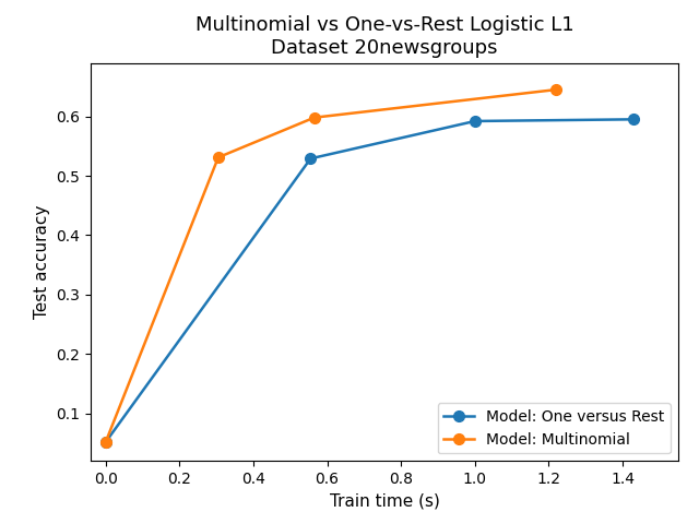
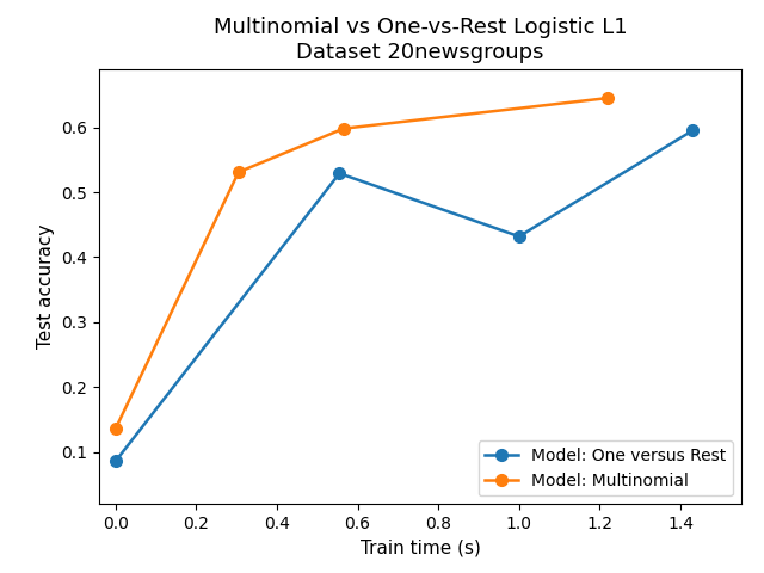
Model: One versus Rest/0.0: 0.052 -> 0.086
Model: Multinomial/0.0: 0.052 -> 0.136
Model: One versus Rest/1.0: 0.592 -> 0.432
